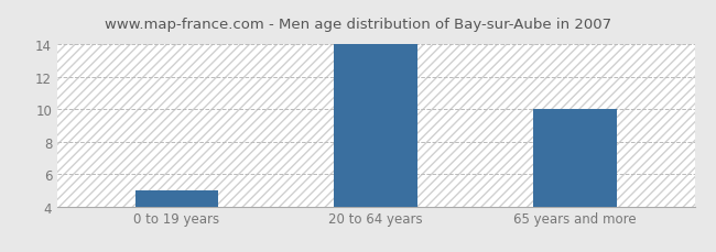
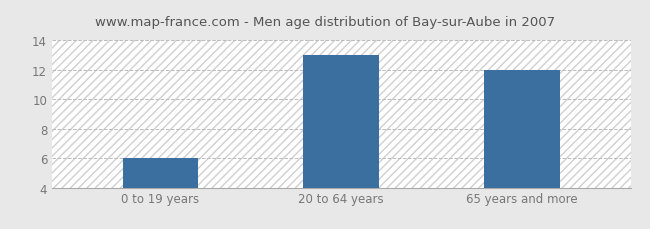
0 to 19 years: 5 -> 6
20 to 64 years: 14 -> 13
65 years and more: 10 -> 12
